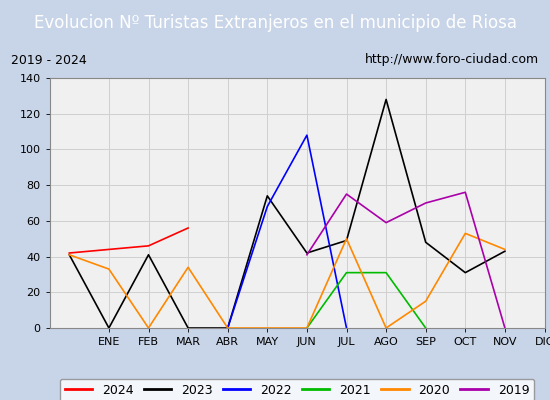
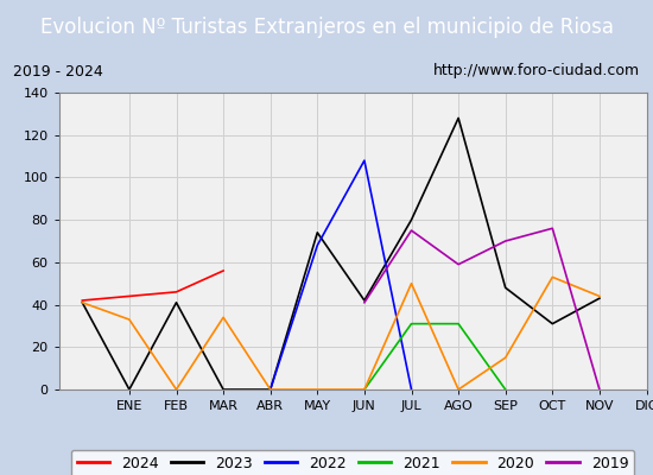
2023/JUL: 49 -> 80
